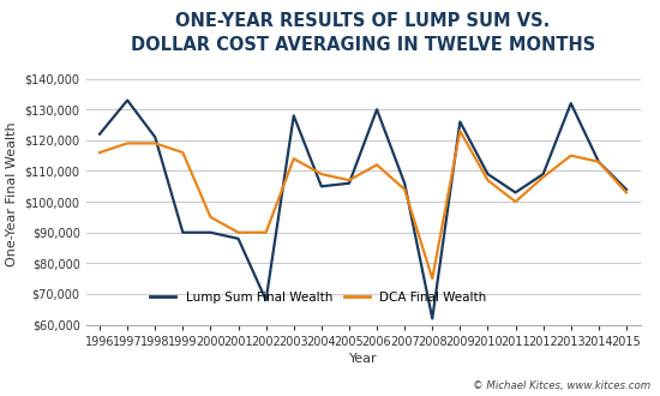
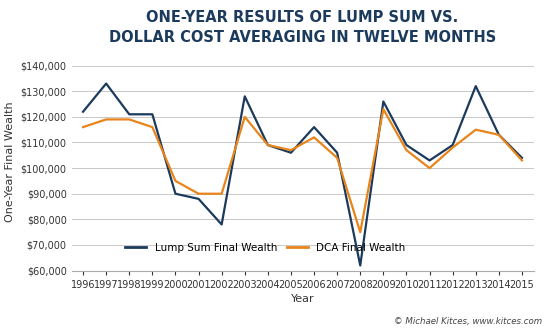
Lump Sum Final Wealth/1999: $90,000 -> $121,000
Lump Sum Final Wealth/2002: $68,000 -> $78,000
DCA Final Wealth/2003: $114,000 -> $120,000
Lump Sum Final Wealth/2004: $105,000 -> $109,000
Lump Sum Final Wealth/2006: $130,000 -> $116,000
